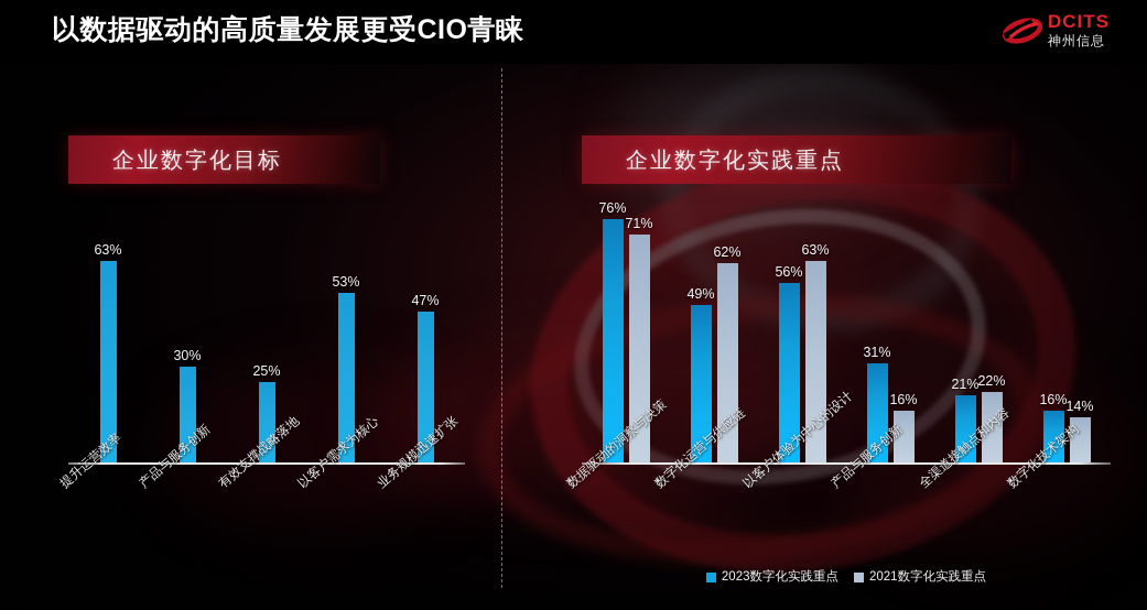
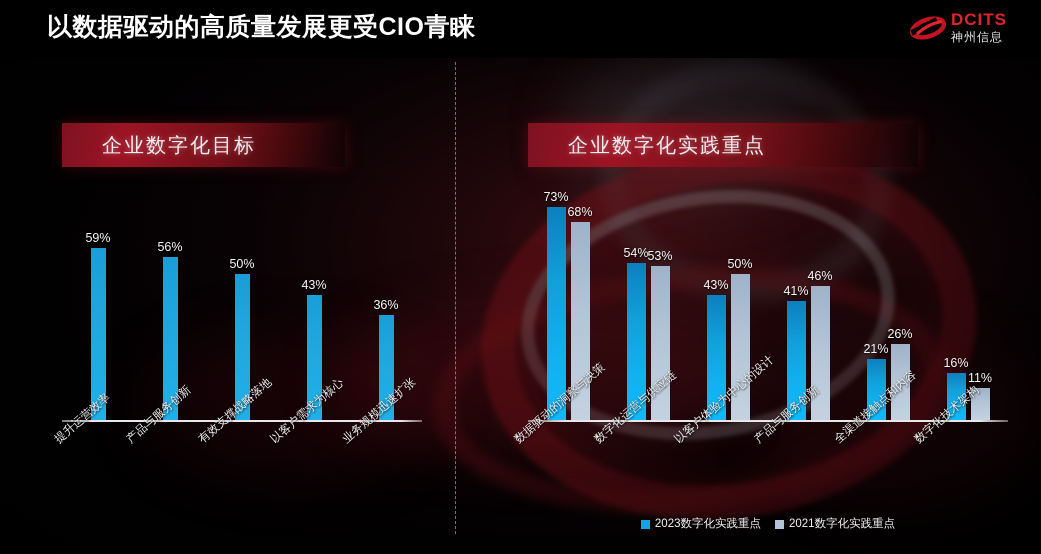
企业数字化目标/提升运营效率: 63% -> 59%
企业数字化目标/产品与服务创新: 30% -> 56%
企业数字化目标/有效支撑战略落地: 25% -> 50%
企业数字化目标/以客户需求为核心: 53% -> 43%
企业数字化目标/业务规模迅速扩张: 47% -> 36%
企业数字化实践重点/2023数字化实践重点/数据驱动的洞察与决策: 76% -> 73%
企业数字化实践重点/2021数字化实践重点/数据驱动的洞察与决策: 71% -> 68%
企业数字化实践重点/2023数字化实践重点/数字化运营与供应链: 49% -> 54%
企业数字化实践重点/2021数字化实践重点/数字化运营与供应链: 62% -> 53%
企业数字化实践重点/2023数字化实践重点/以客户体验为中心的设计: 56% -> 43%
企业数字化实践重点/2021数字化实践重点/以客户体验为中心的设计: 63% -> 50%
企业数字化实践重点/2023数字化实践重点/产品与服务创新: 31% -> 41%
企业数字化实践重点/2021数字化实践重点/产品与服务创新: 16% -> 46%
企业数字化实践重点/2021数字化实践重点/全渠道接触点和内容: 22% -> 26%
企业数字化实践重点/2021数字化实践重点/数字化技术架构: 14% -> 11%
